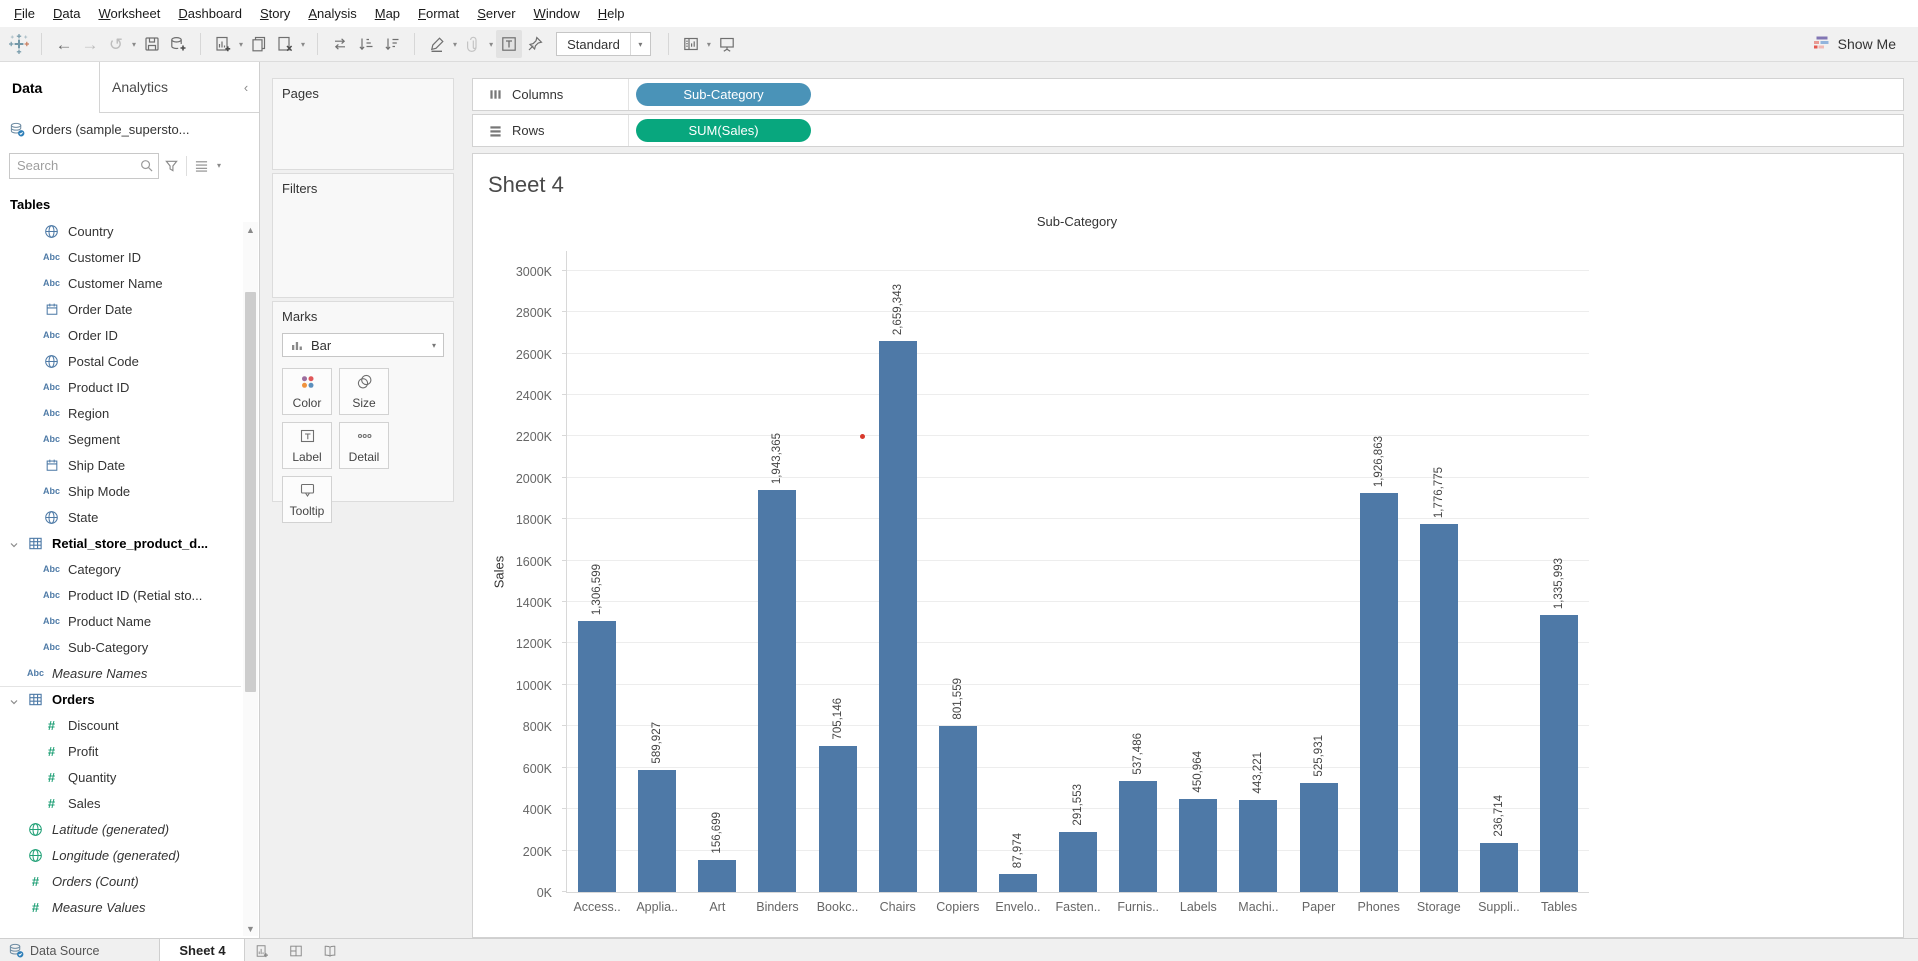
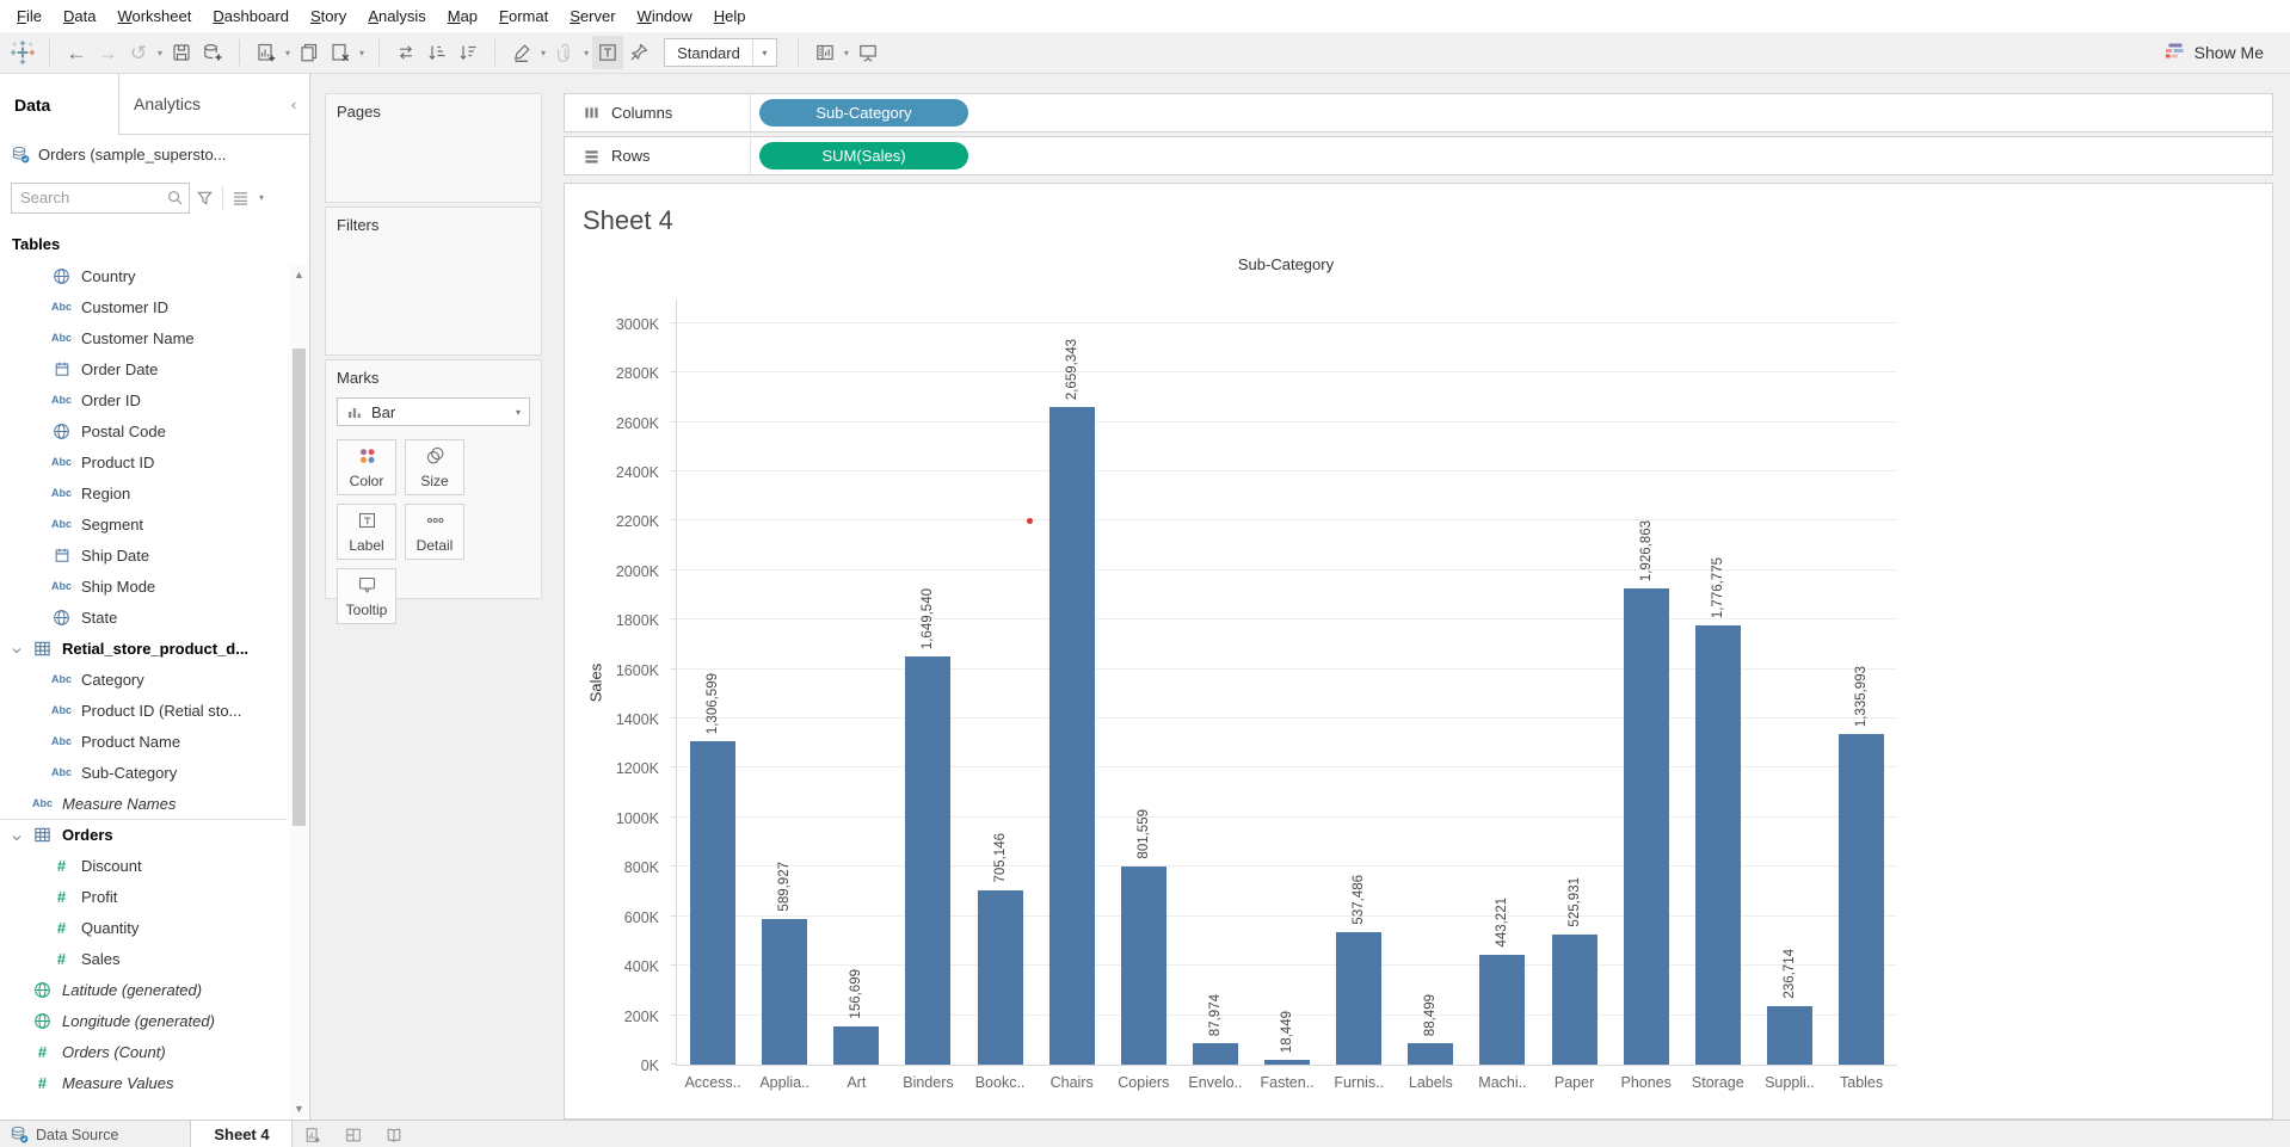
Binders: 1,943,365 -> 1,649,540
Fasten..: 291,553 -> 18,449
Labels: 450,964 -> 88,499
